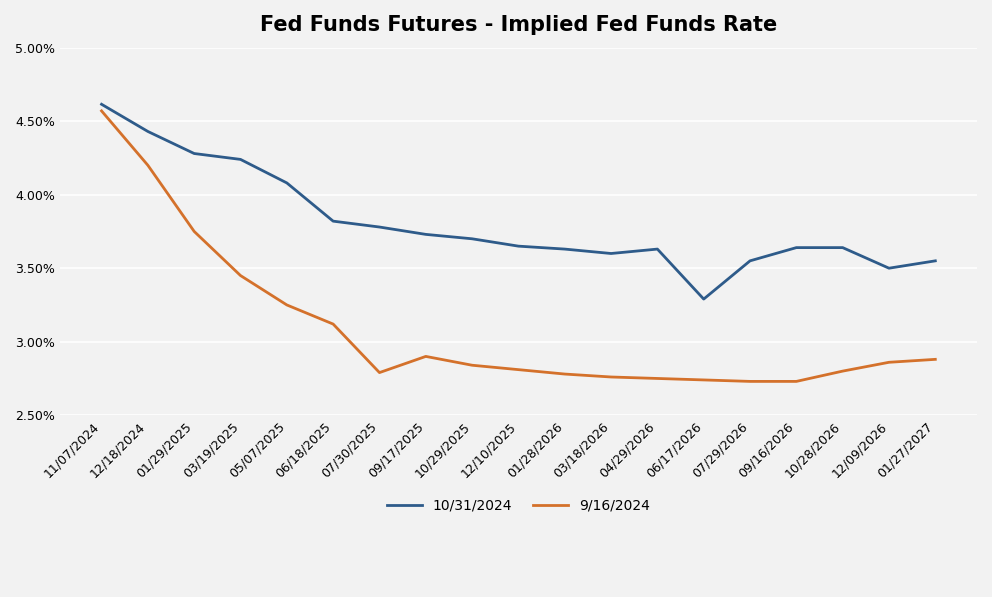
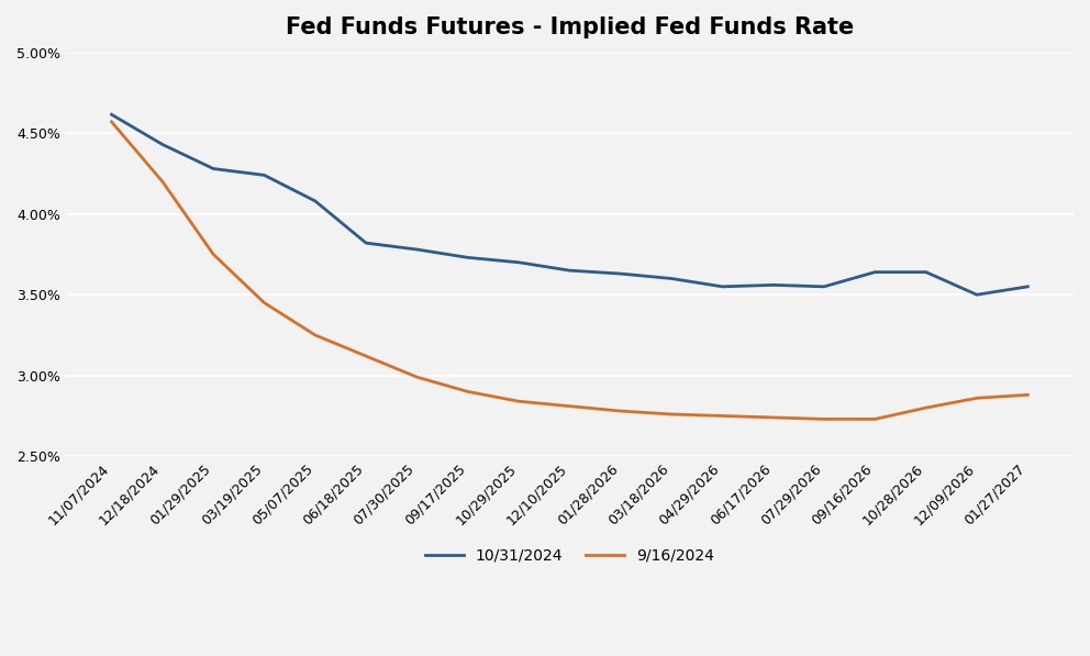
9/16/2024/07/30/2025: 2.79% -> 2.99%
10/31/2024/04/29/2026: 3.63% -> 3.55%
10/31/2024/06/17/2026: 3.29% -> 3.56%
